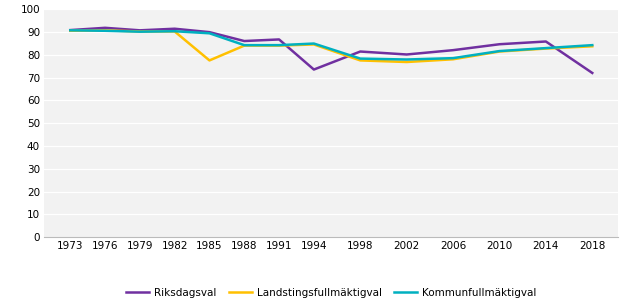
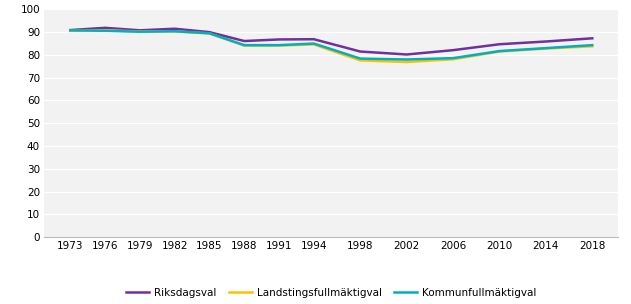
Landstingsfullmäktigval/1985: 77.5 -> 89.3
Riksdagsval/1994: 73.5 -> 86.8
Riksdagsval/2018: 72.0 -> 87.2
